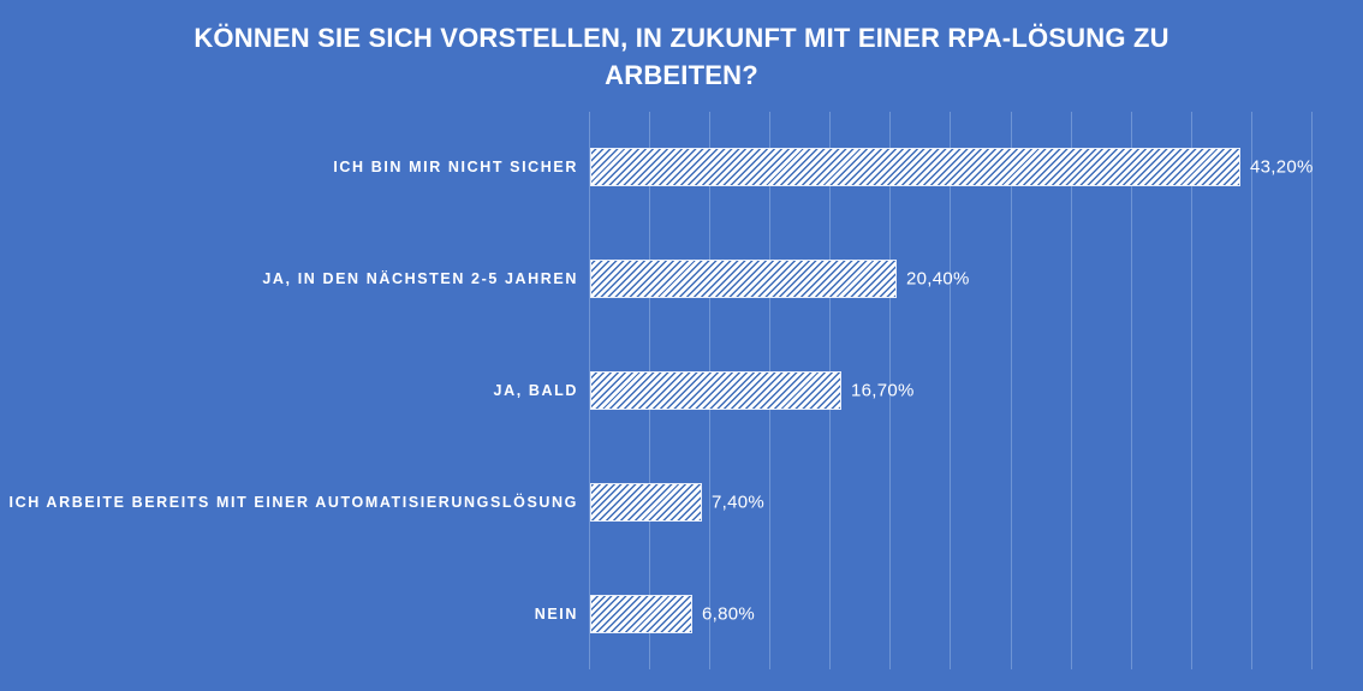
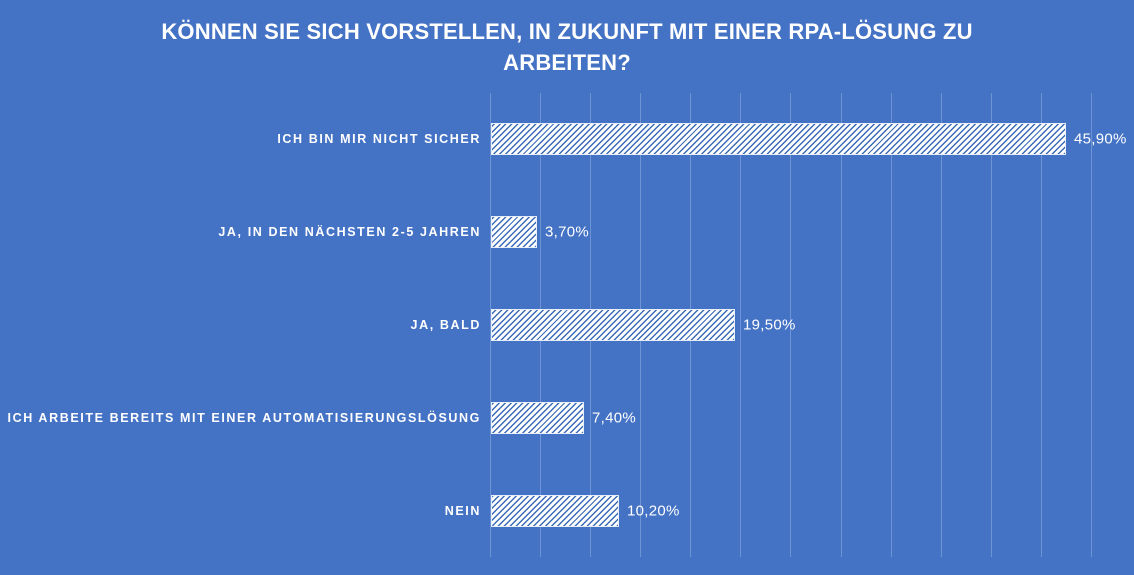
ICH BIN MIR NICHT SICHER: 43,20% -> 45,90%
JA, IN DEN NÄCHSTEN 2-5 JAHREN: 20,40% -> 3,70%
JA, BALD: 16,70% -> 19,50%
NEIN: 6,80% -> 10,20%
